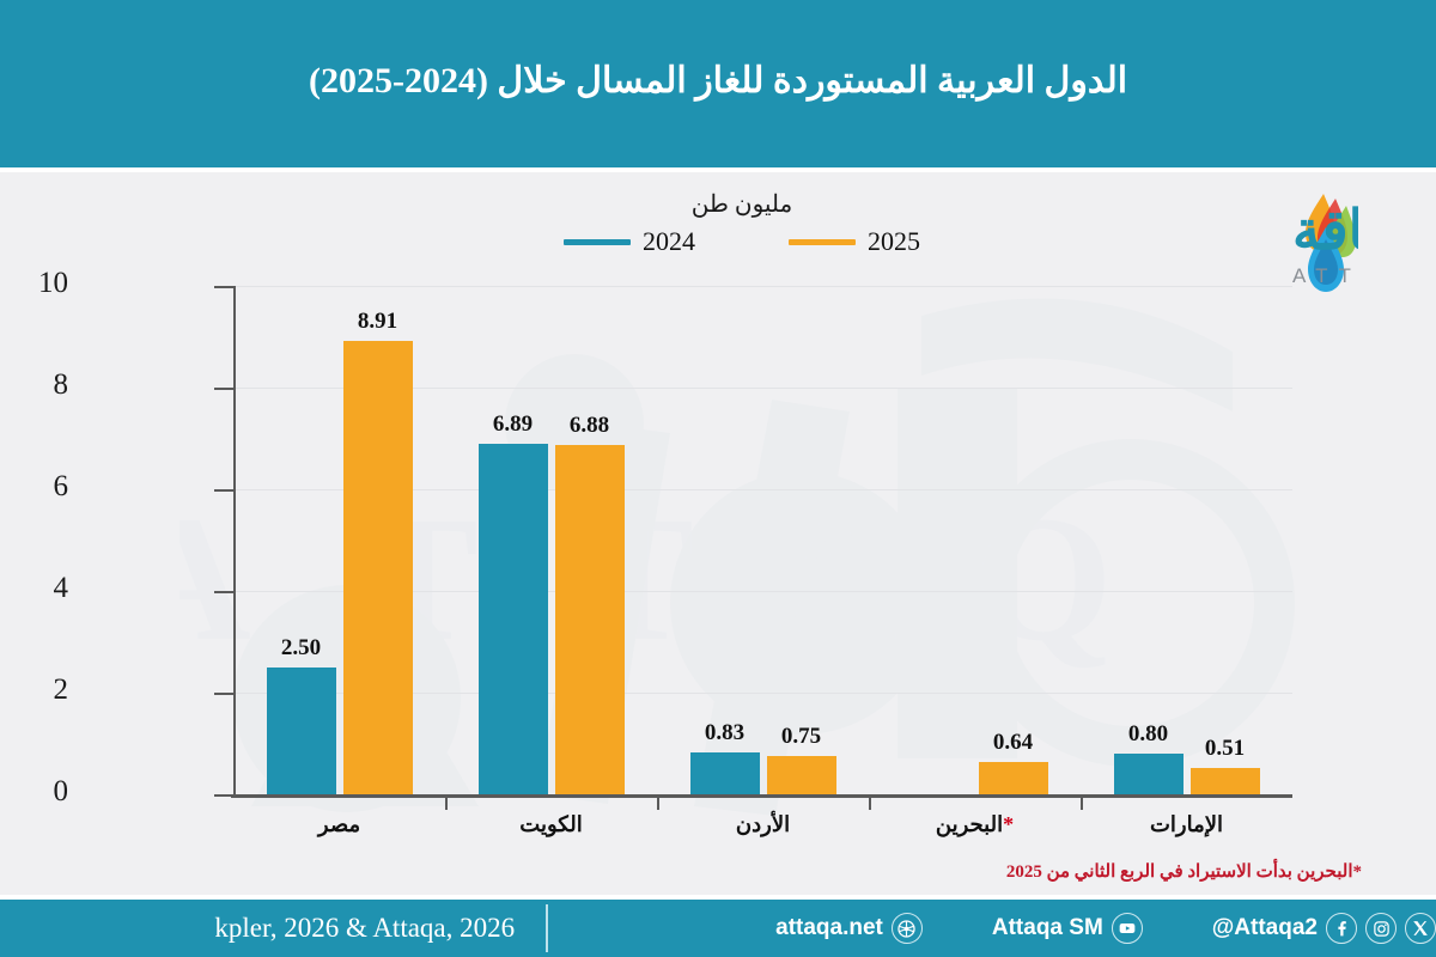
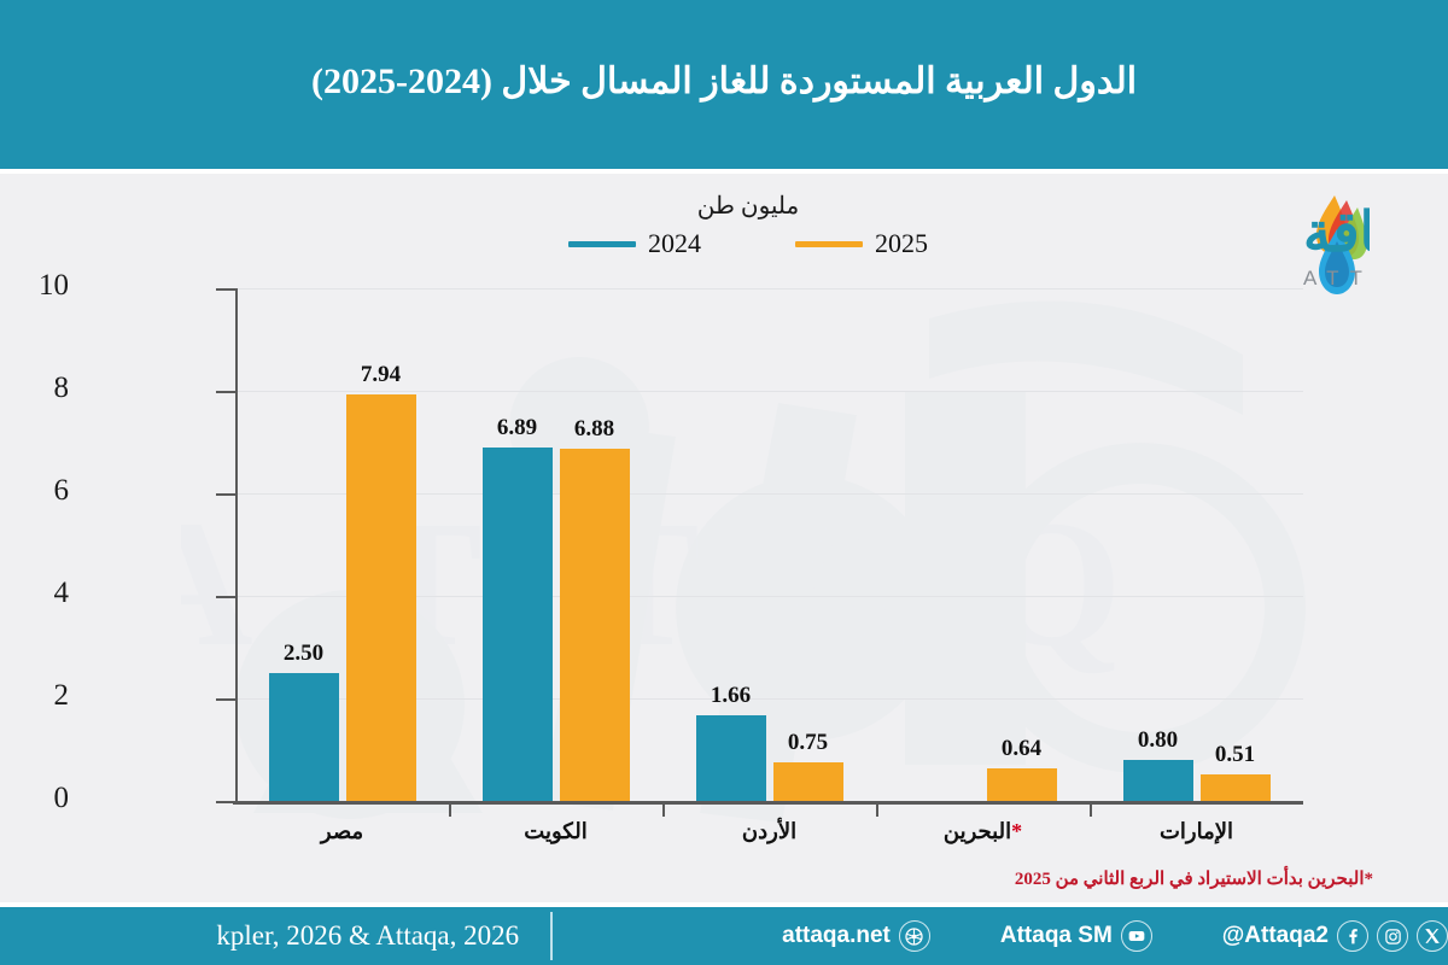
2025/مصر: 8.91 -> 7.94
2024/الأردن: 0.83 -> 1.66
